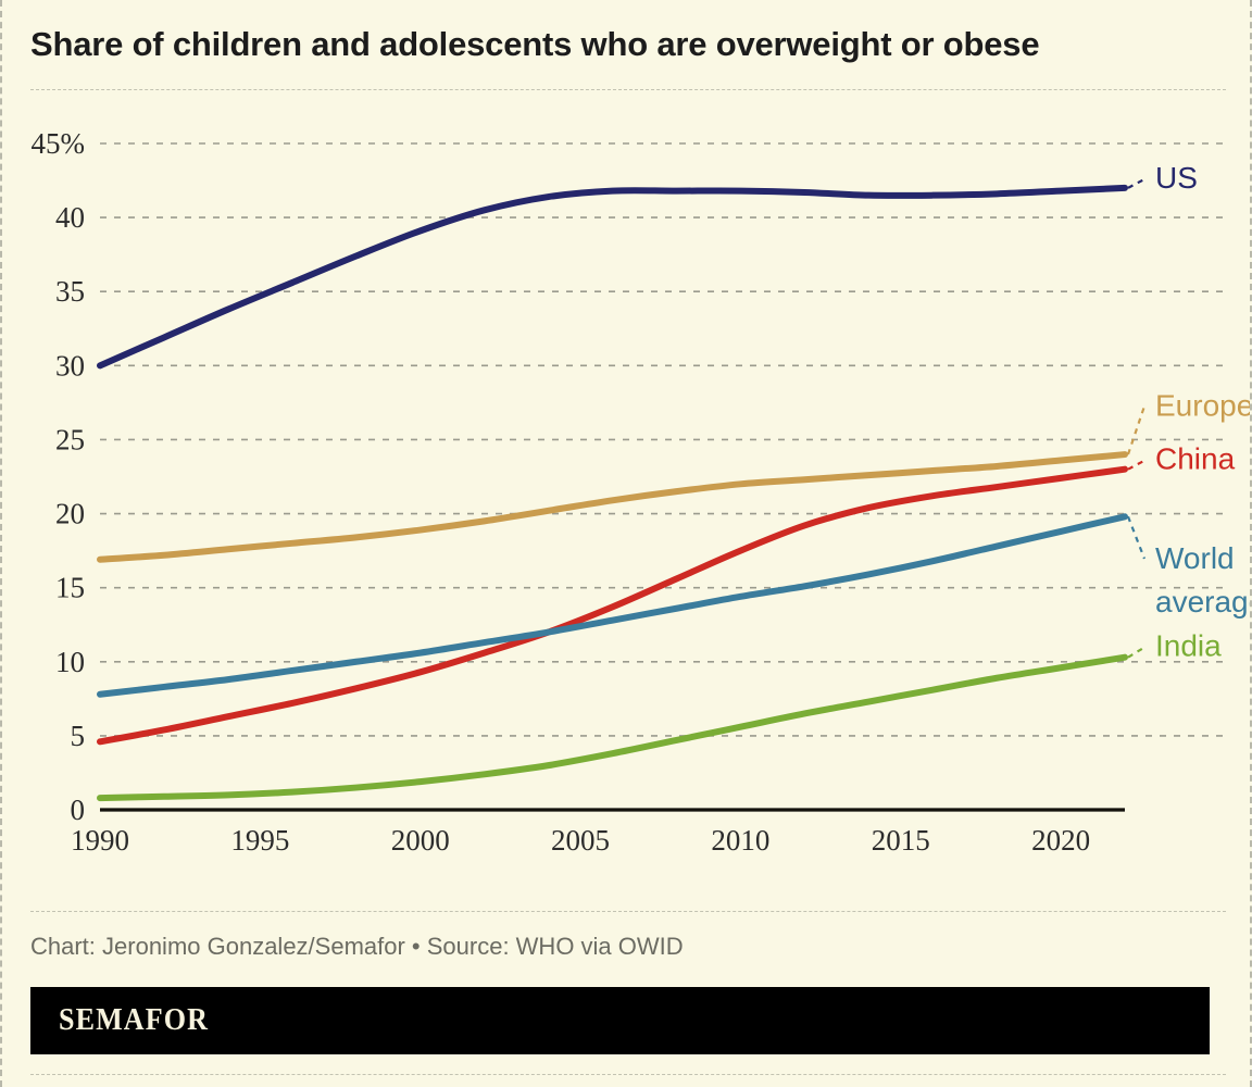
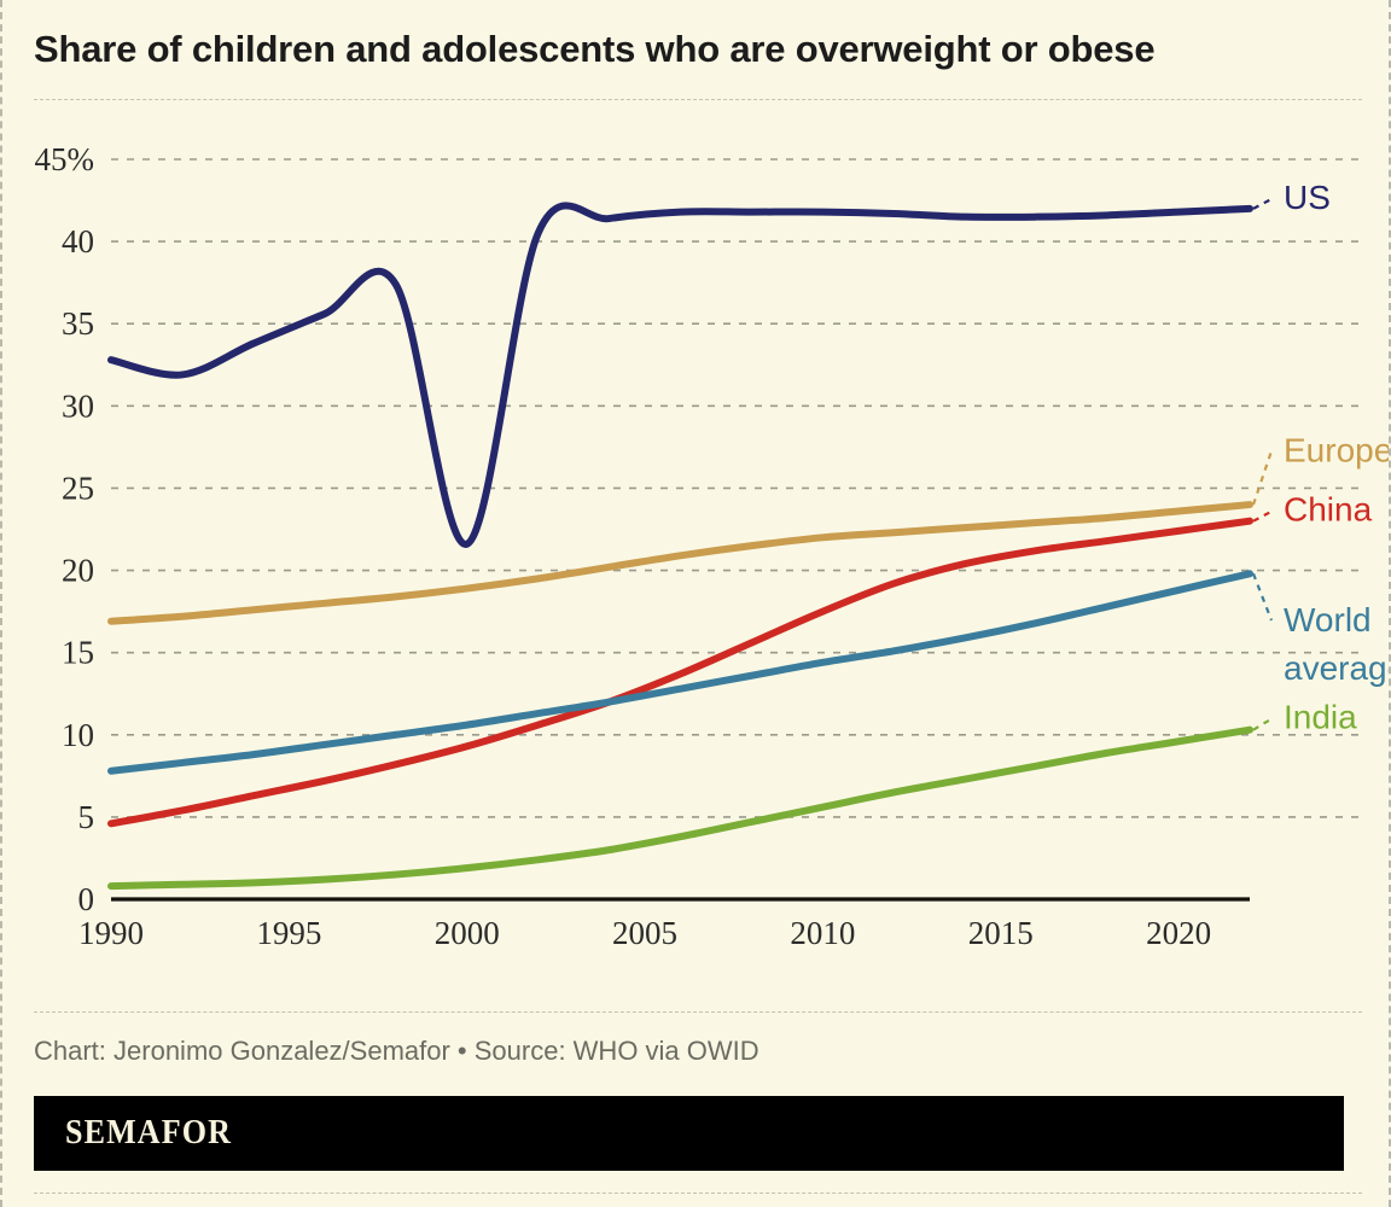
US/1990: 30.0% -> 32.8%
US/2000: 39.1% -> 21.6%
